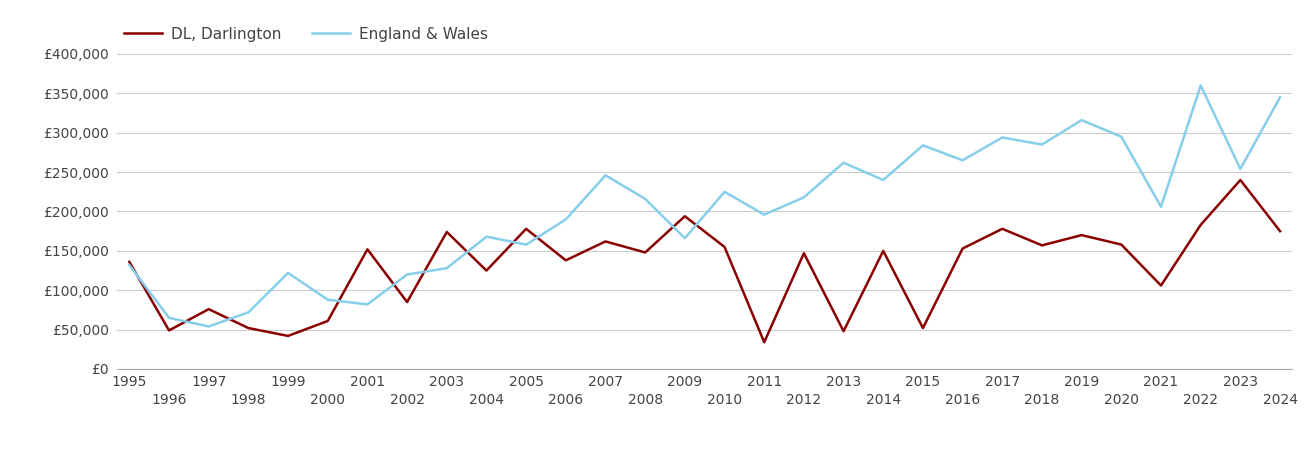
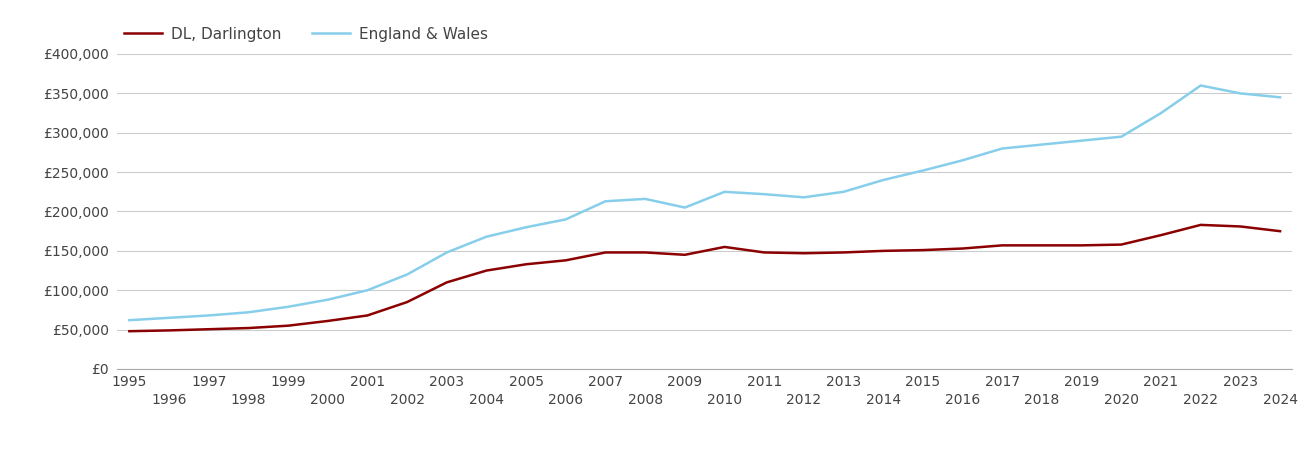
DL, Darlington/1995: £136,000 -> £48,000
England & Wales/1995: £132,000 -> £62,000
DL, Darlington/1997: £76,000 -> £50,000
England & Wales/1997: £54,000 -> £68,000
DL, Darlington/1999: £42,000 -> £55,000
England & Wales/1999: £122,000 -> £79,000
DL, Darlington/2001: £152,000 -> £68,000
England & Wales/2001: £82,000 -> £100,000
DL, Darlington/2003: £174,000 -> £110,000
England & Wales/2003: £128,000 -> £148,000
DL, Darlington/2005: £178,000 -> £133,000
England & Wales/2005: £158,000 -> £180,000
DL, Darlington/2007: £162,000 -> £148,000
England & Wales/2007: £246,000 -> £213,000
DL, Darlington/2009: £194,000 -> £145,000
England & Wales/2009: £166,000 -> £205,000
DL, Darlington/2011: £34,000 -> £148,000
England & Wales/2011: £196,000 -> £222,000
DL, Darlington/2013: £48,000 -> £148,000
England & Wales/2013: £262,000 -> £225,000
DL, Darlington/2015: £52,000 -> £151,000
England & Wales/2015: £284,000 -> £252,000
DL, Darlington/2017: £178,000 -> £157,000
England & Wales/2017: £294,000 -> £280,000
DL, Darlington/2019: £170,000 -> £157,000
England & Wales/2019: £316,000 -> £290,000
DL, Darlington/2021: £106,000 -> £170,000
England & Wales/2021: £206,000 -> £325,000
DL, Darlington/2023: £240,000 -> £181,000
England & Wales/2023: £254,000 -> £350,000
